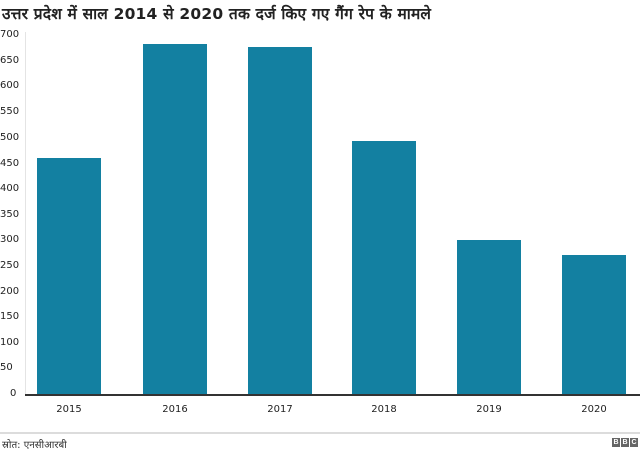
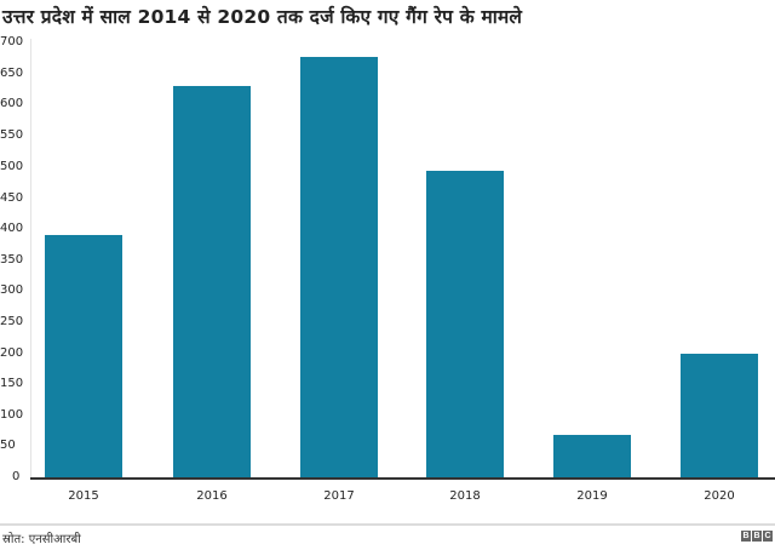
2015: 460 -> 390
2016: 680 -> 630
2019: 300 -> 70
2020: 270 -> 200
